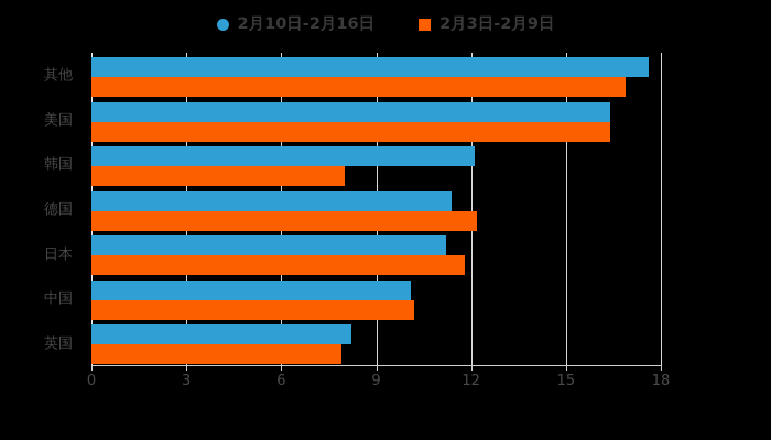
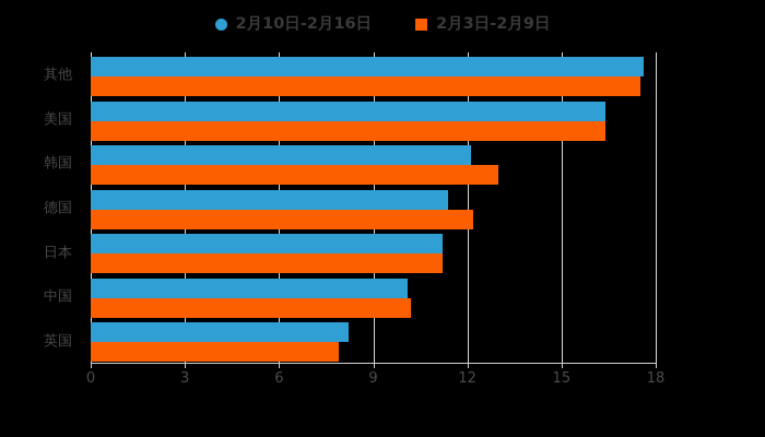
2月3日-2月9日/其他: 16.9 -> 17.5
2月3日-2月9日/韩国: 8.0 -> 13.0
2月3日-2月9日/日本: 11.8 -> 11.2
